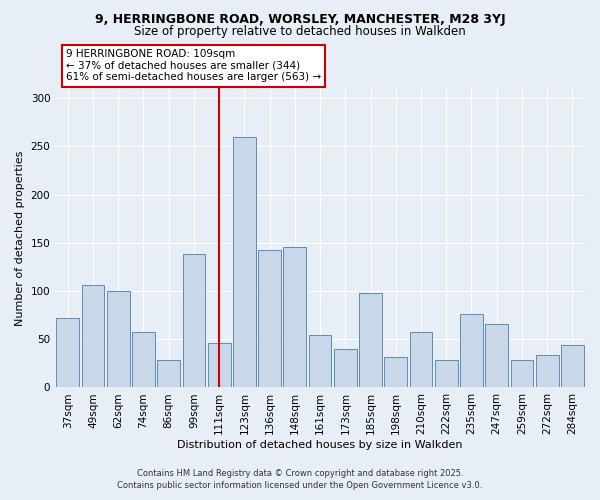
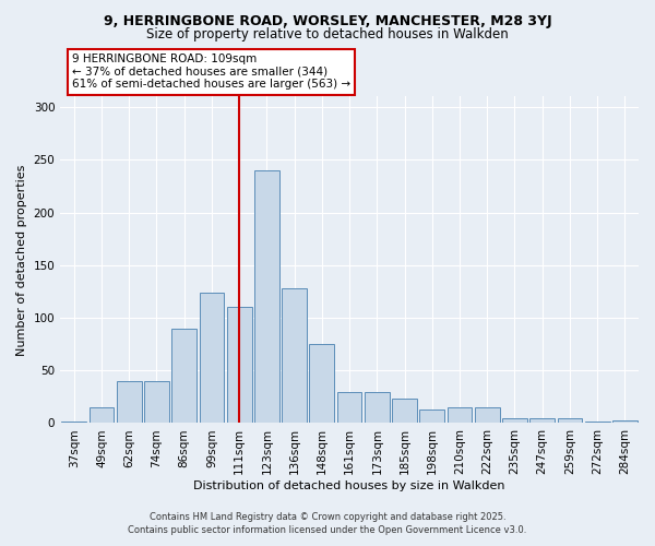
37sqm: 72 -> 2
49sqm: 106 -> 15
62sqm: 100 -> 40
74sqm: 58 -> 40
86sqm: 28 -> 90
99sqm: 138 -> 124
111sqm: 46 -> 110
123sqm: 260 -> 240
136sqm: 142 -> 128
148sqm: 146 -> 75
161sqm: 54 -> 30
173sqm: 40 -> 29
185sqm: 98 -> 23
198sqm: 32 -> 13
210sqm: 58 -> 15
222sqm: 28 -> 15
235sqm: 76 -> 5
247sqm: 66 -> 5
259sqm: 28 -> 5
272sqm: 34 -> 2
284sqm: 44 -> 3
